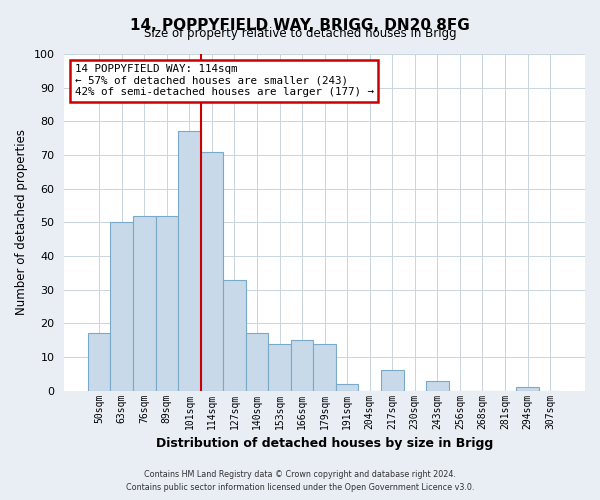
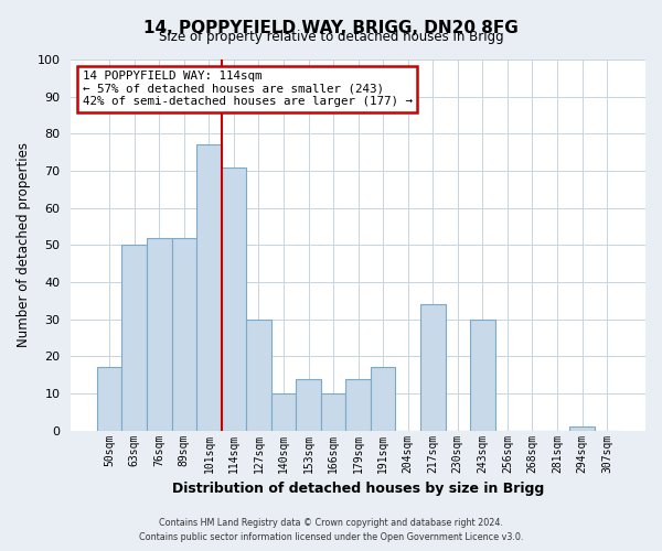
127sqm: 33 -> 30
140sqm: 17 -> 10
166sqm: 15 -> 10
191sqm: 2 -> 17
217sqm: 6 -> 34
243sqm: 3 -> 30
